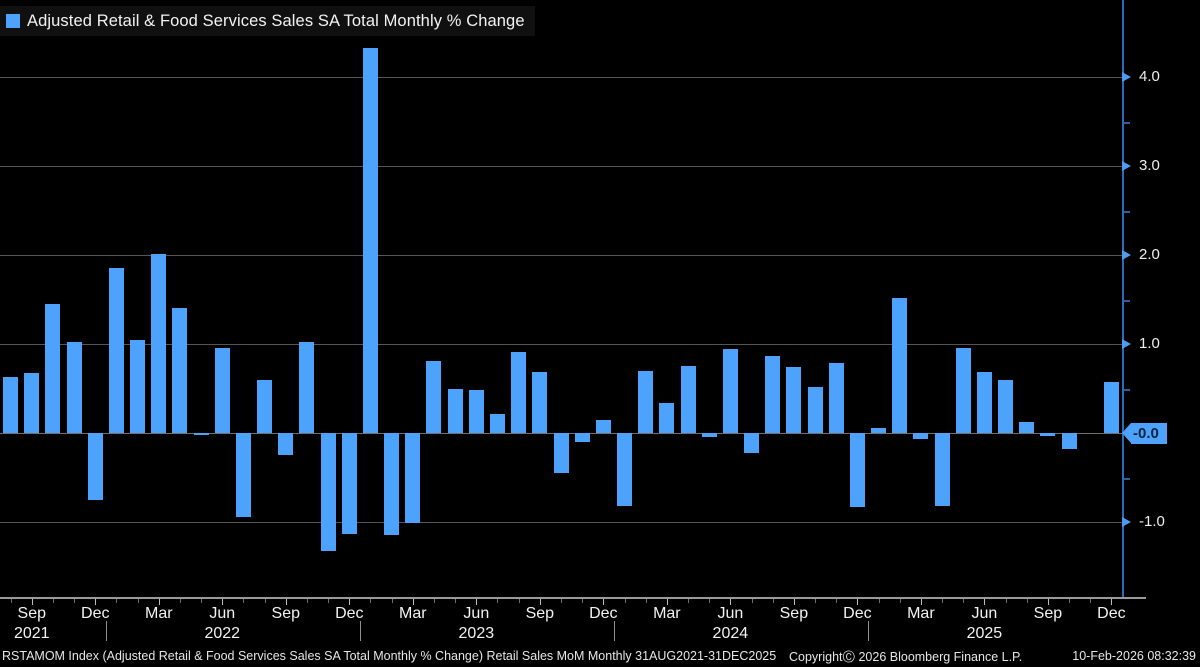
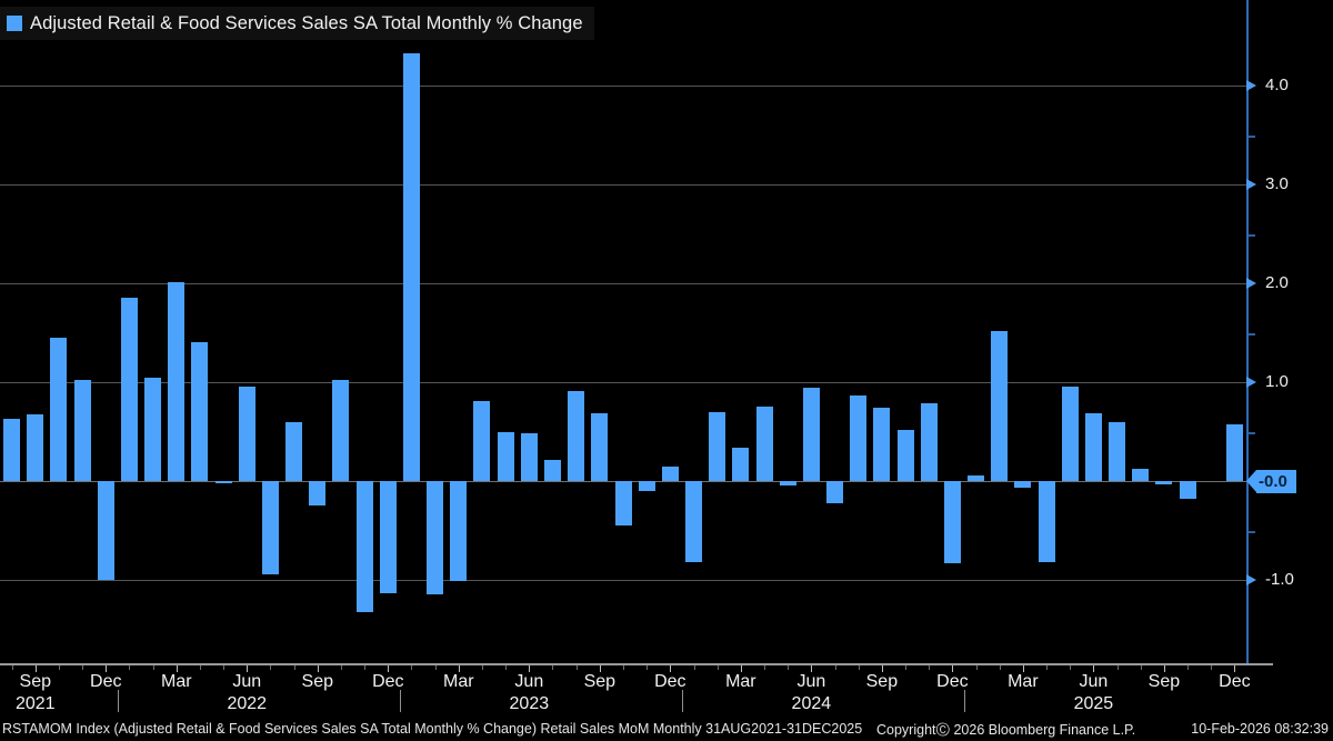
Dec 2021: -0.8 -> -1.0
